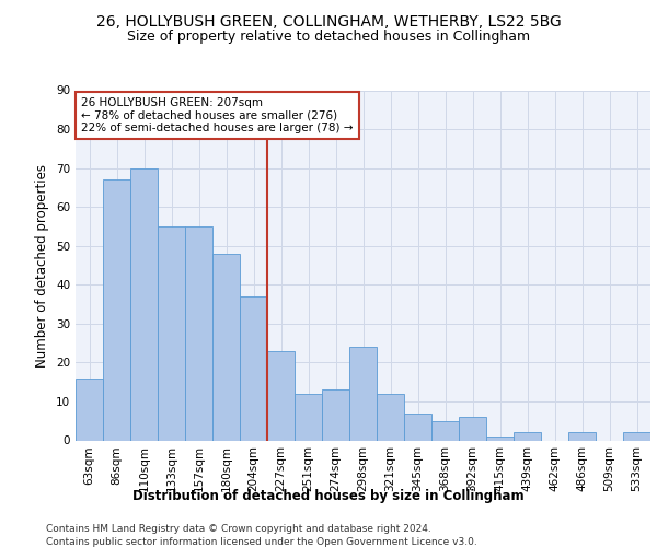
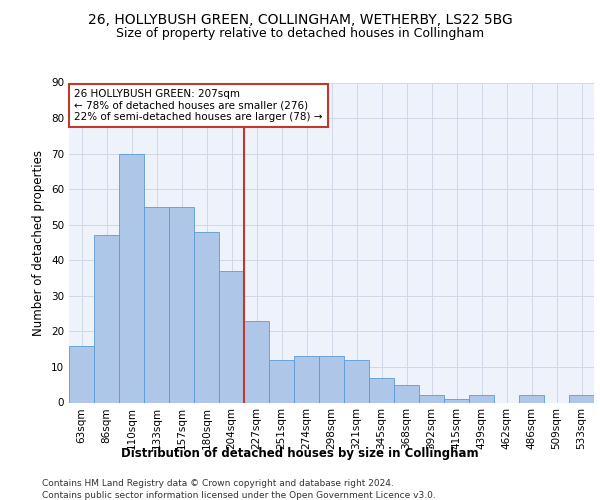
86sqm: 67 -> 47
298sqm: 24 -> 13
392sqm: 6 -> 2
